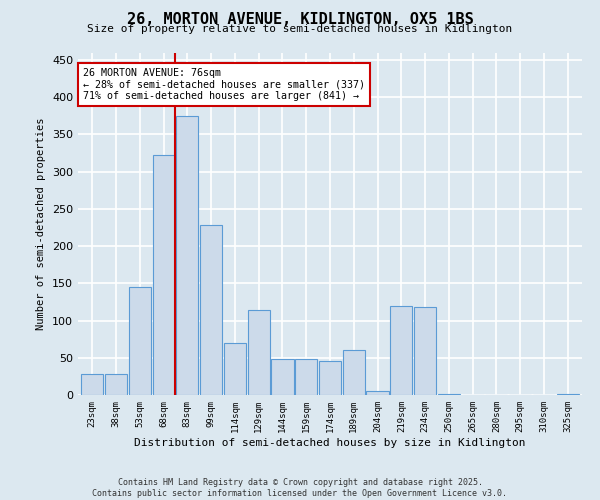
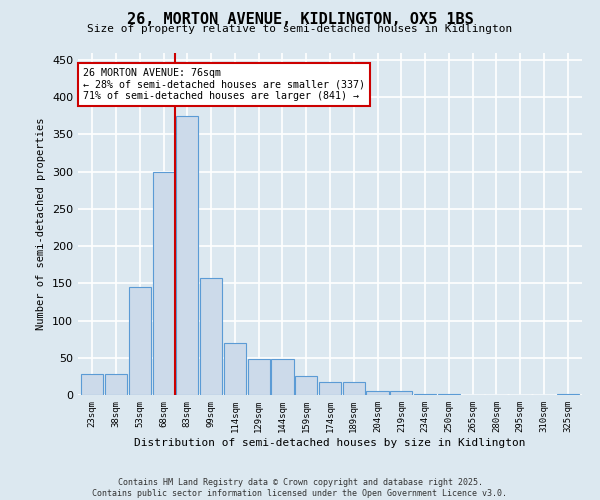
68sqm: 322 -> 300
99sqm: 228 -> 157
129sqm: 114 -> 48
159sqm: 48 -> 25
174sqm: 46 -> 17
189sqm: 60 -> 17
219sqm: 120 -> 5
234sqm: 118 -> 2
